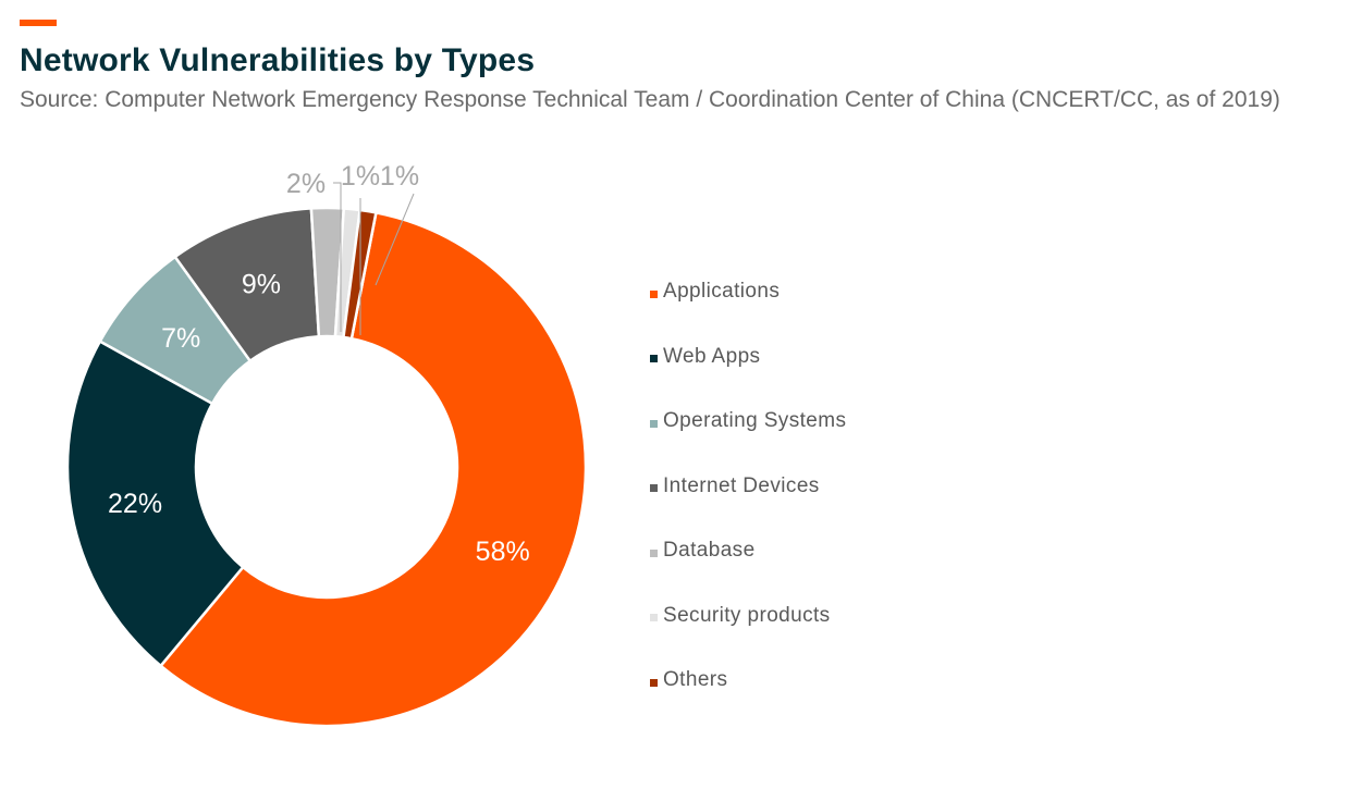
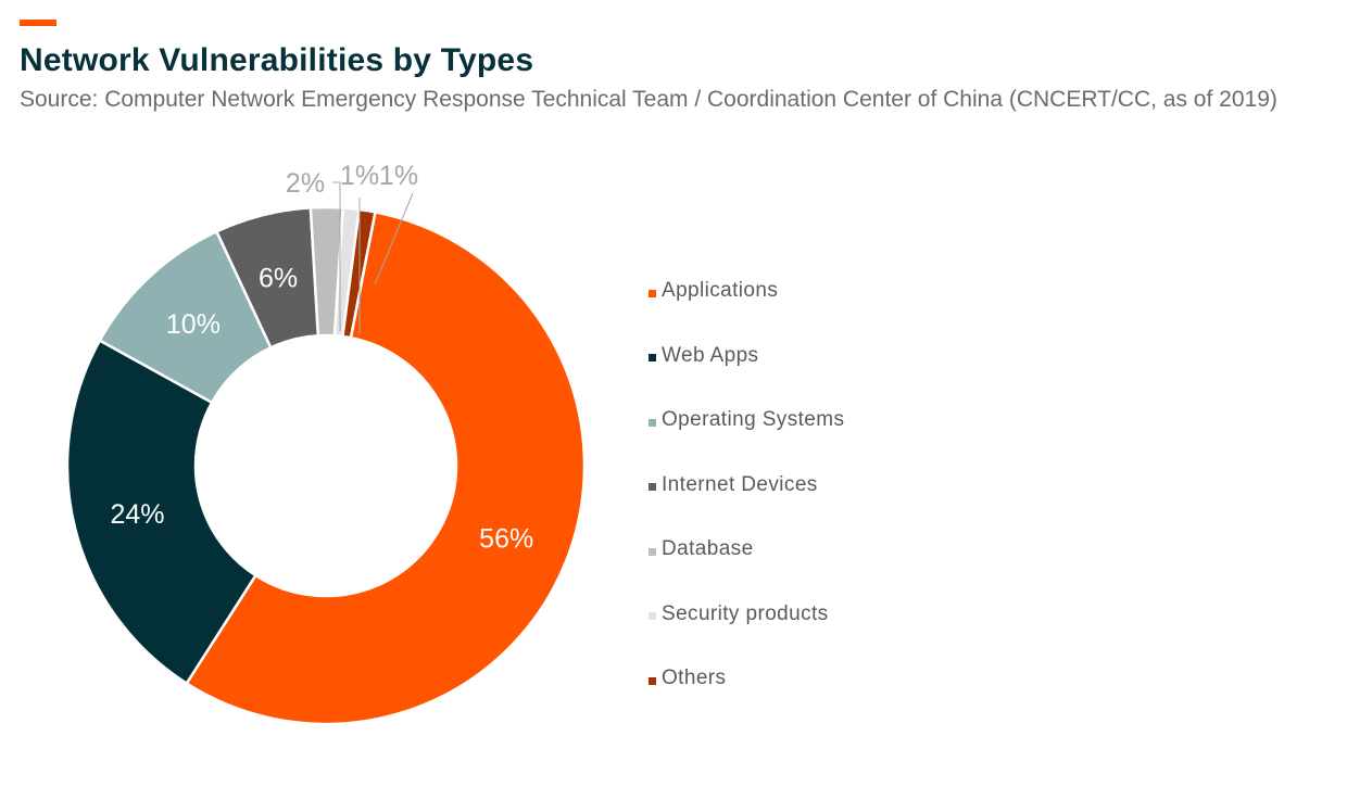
Applications: 58% -> 56%
Web Apps: 22% -> 24%
Operating Systems: 7% -> 10%
Internet Devices: 9% -> 6%
